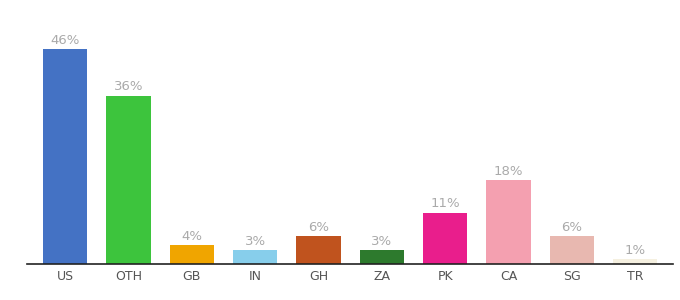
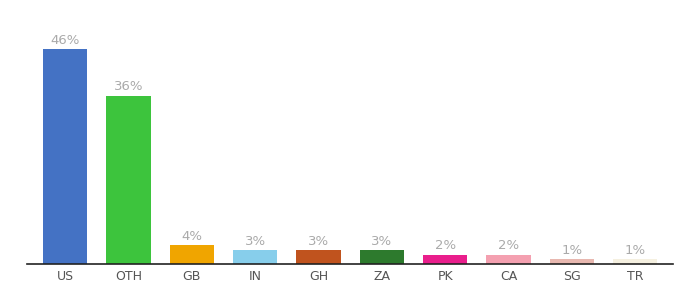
GH: 6% -> 3%
PK: 11% -> 2%
CA: 18% -> 2%
SG: 6% -> 1%
